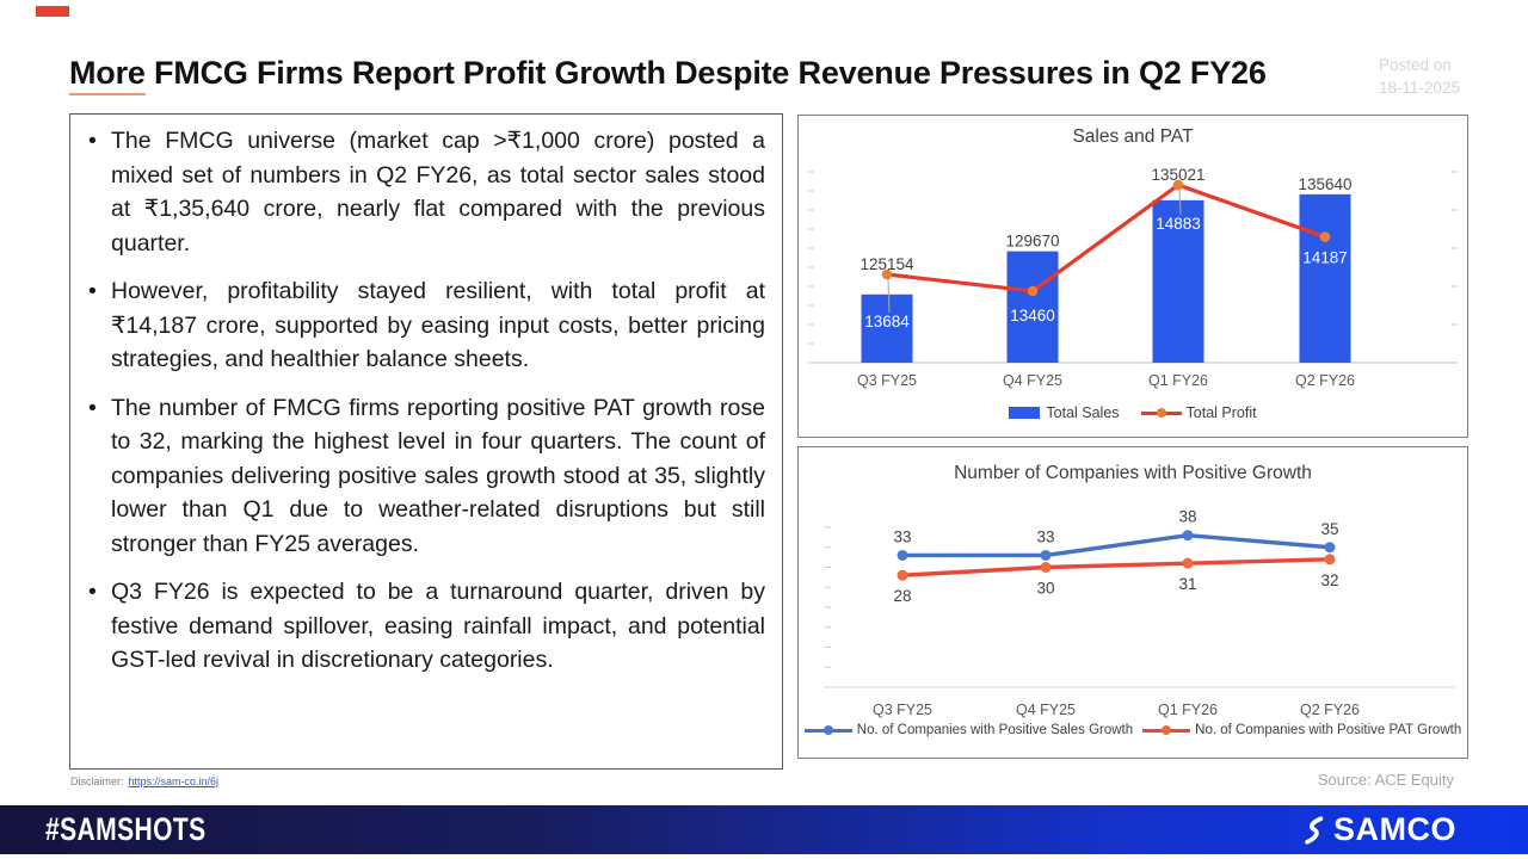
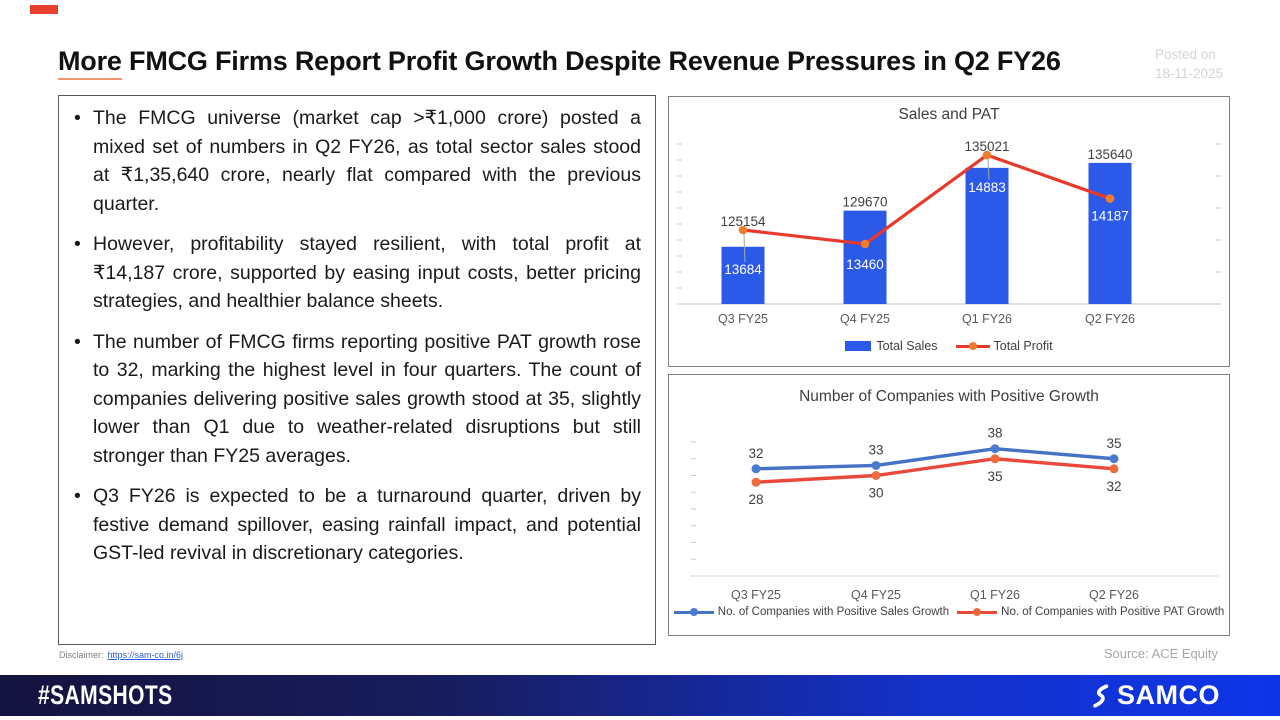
Number of Companies with Positive Growth/No. of Companies with Positive Sales Growth/Q3 FY25: 33 -> 32
Number of Companies with Positive Growth/No. of Companies with Positive PAT Growth/Q1 FY26: 31 -> 35
